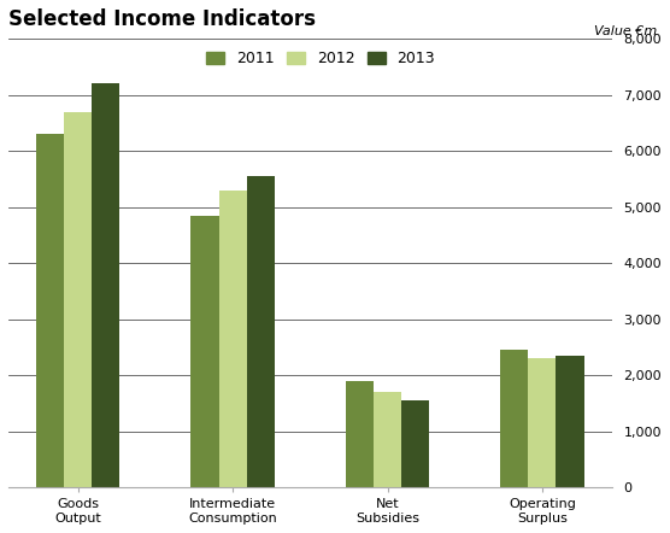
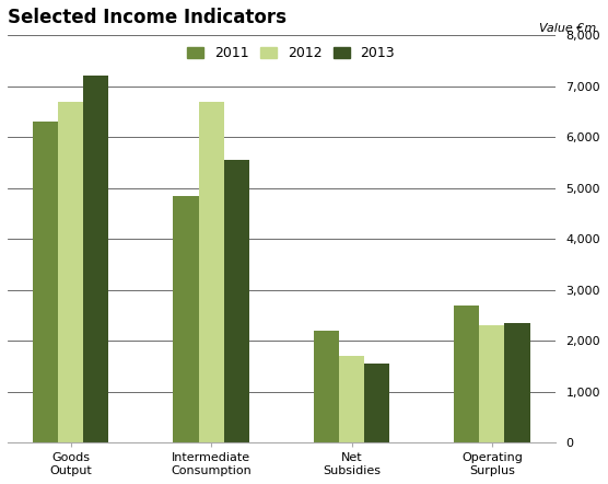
2012/Intermediate Consumption: 5,300 -> 6,700
2011/Net Subsidies: 1,900 -> 2,200
2011/Operating Surplus: 2,450 -> 2,700
